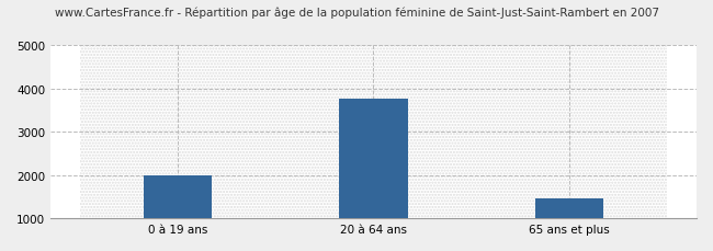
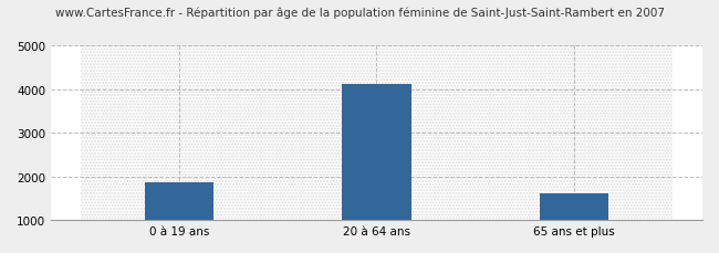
0 à 19 ans: 2000 -> 1870
20 à 64 ans: 3750 -> 4120
65 ans et plus: 1450 -> 1600
